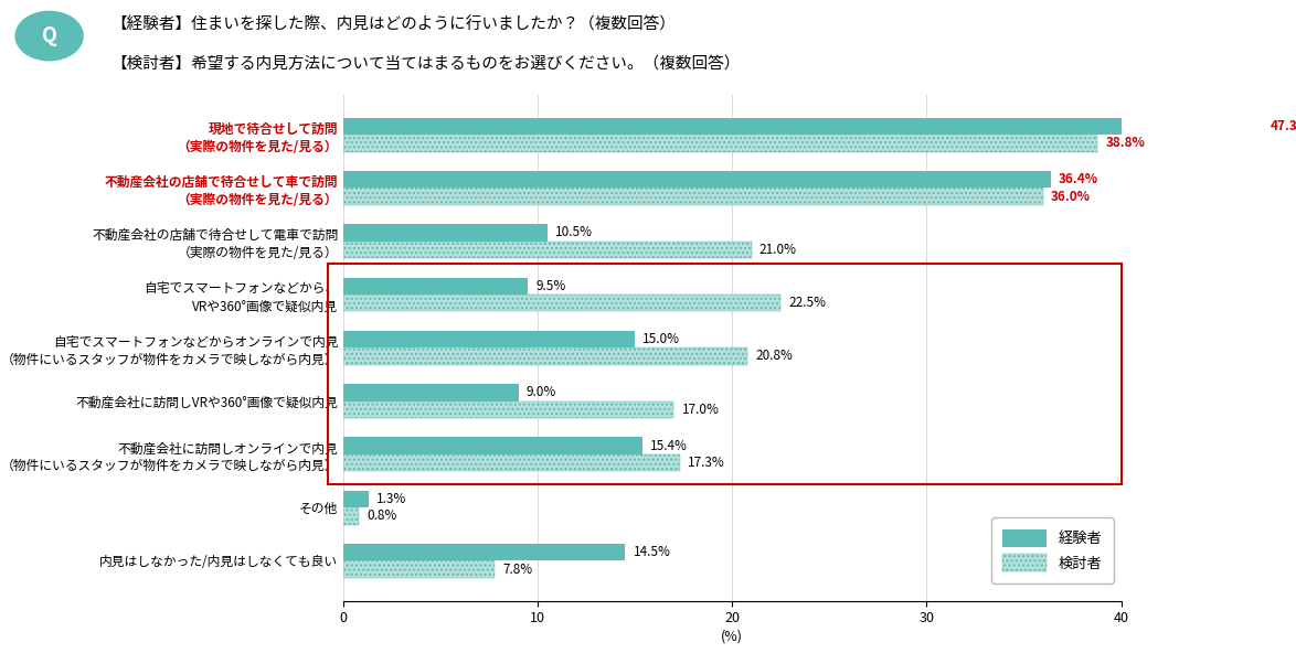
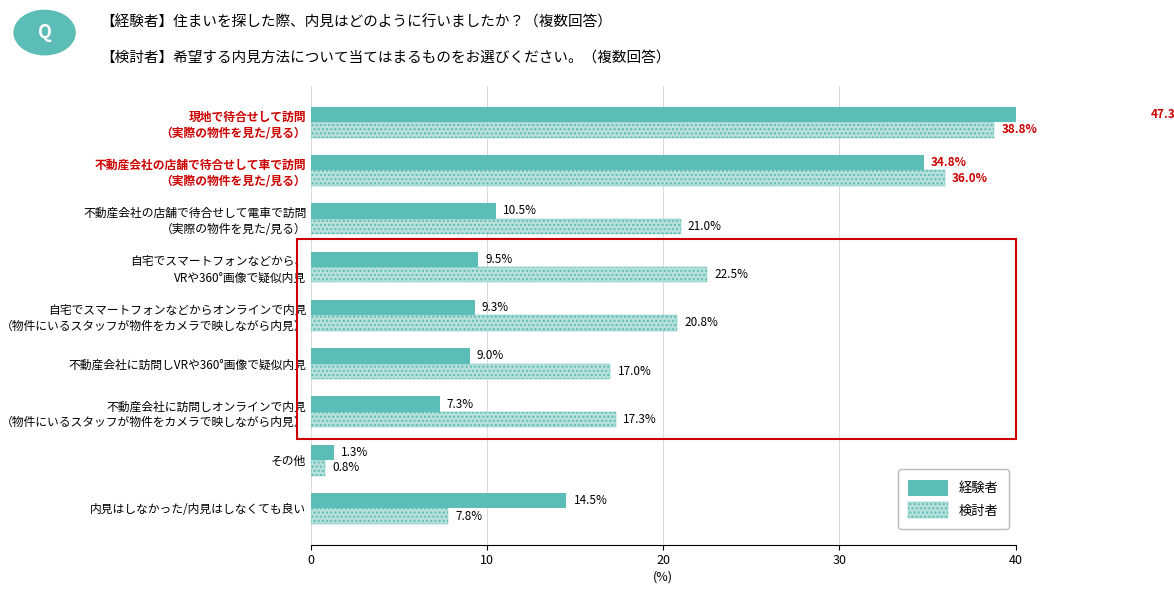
経験者/不動産会社の店舗で待合せして車で訪問 （実際の物件を見た/見る）: 36.4% -> 34.8%
経験者/自宅でスマートフォンなどからオンラインで内見 （物件にいるスタッフが物件をカメラで映しながら内見）: 15.0% -> 9.3%
経験者/不動産会社に訪問しオンラインで内見 （物件にいるスタッフが物件をカメラで映しながら内見）: 15.4% -> 7.3%
